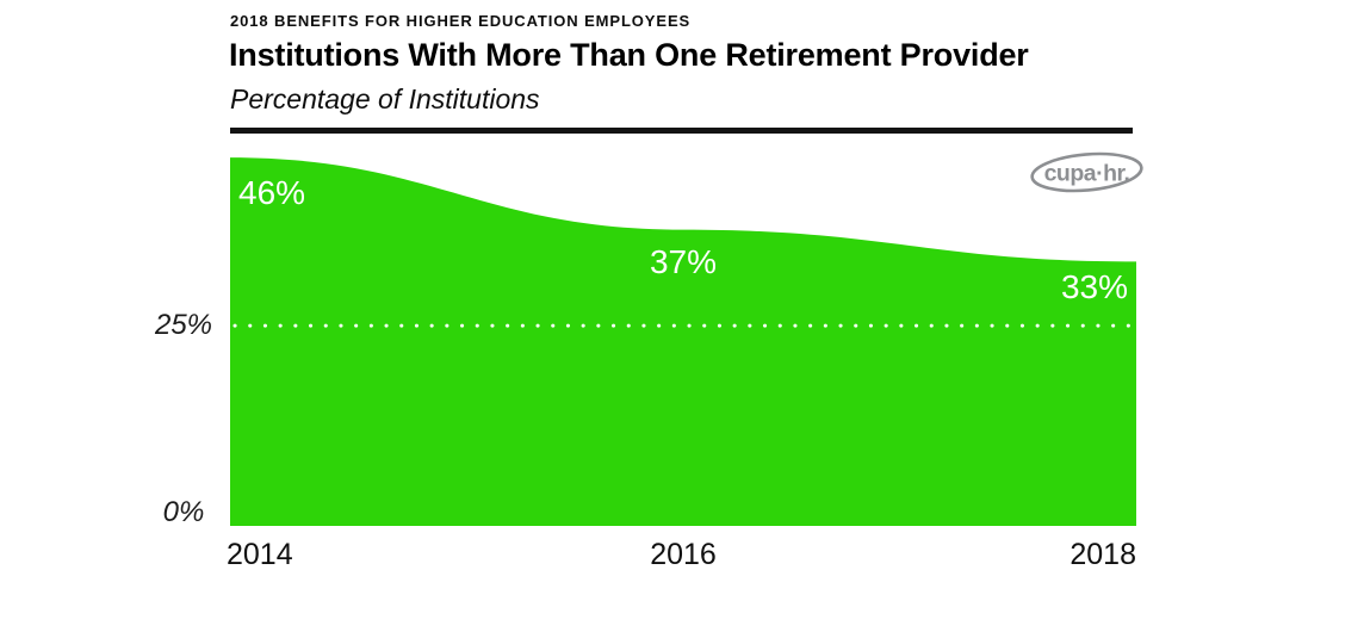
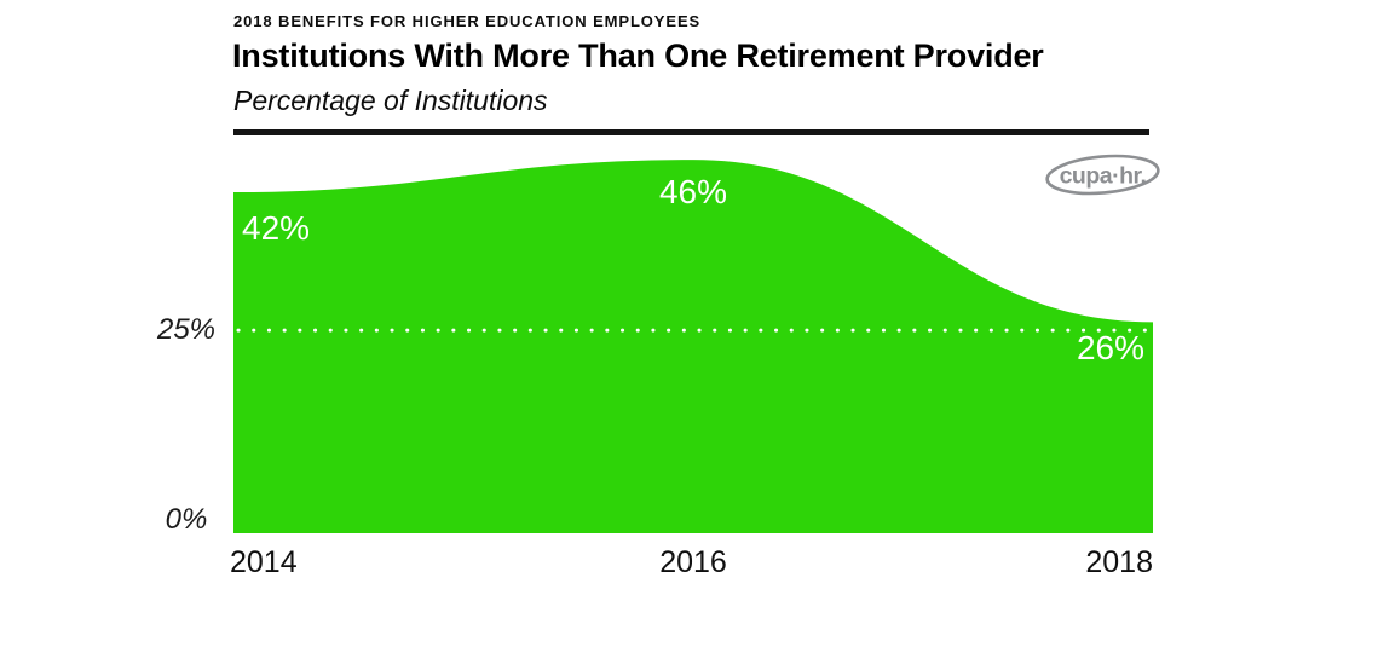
2014: 46% -> 42%
2016: 37% -> 46%
2018: 33% -> 26%
